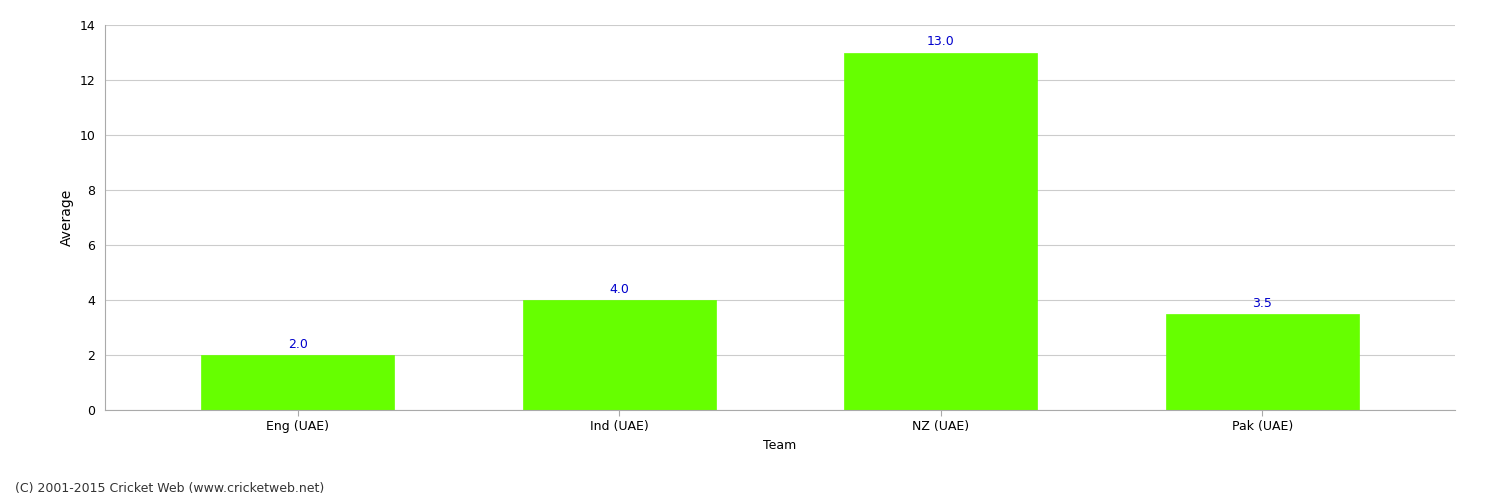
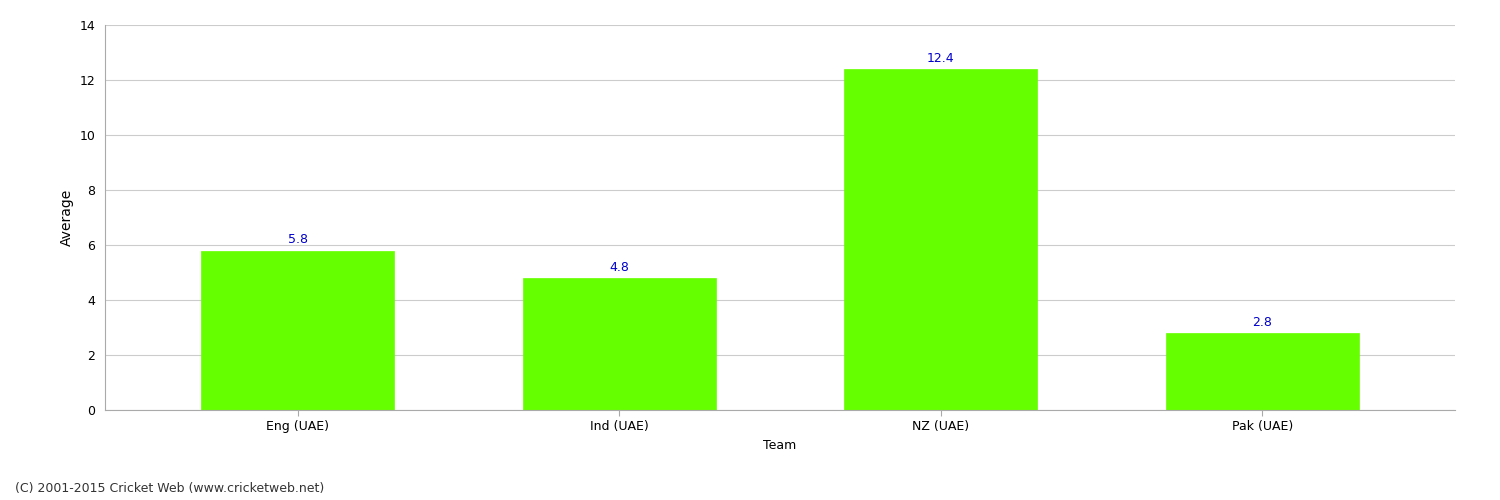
Eng (UAE): 2.0 -> 5.8
Ind (UAE): 4.0 -> 4.8
NZ (UAE): 13.0 -> 12.4
Pak (UAE): 3.5 -> 2.8
